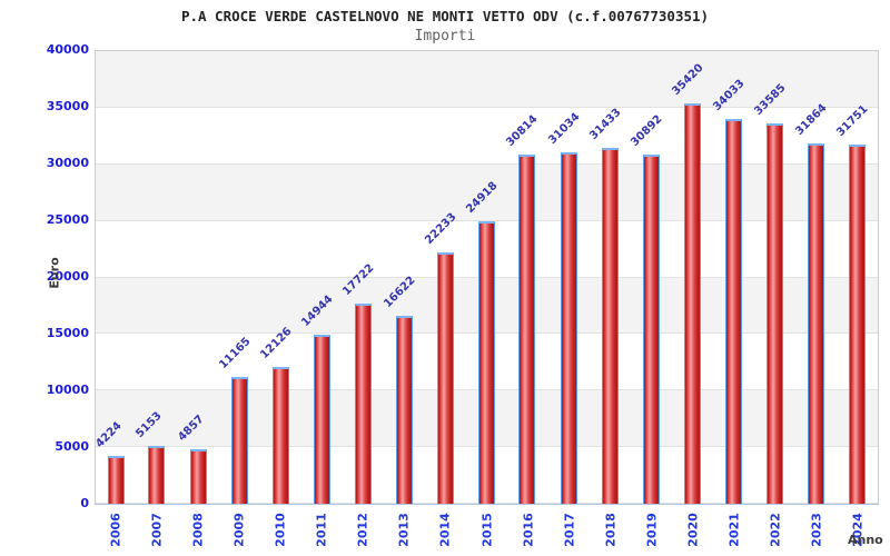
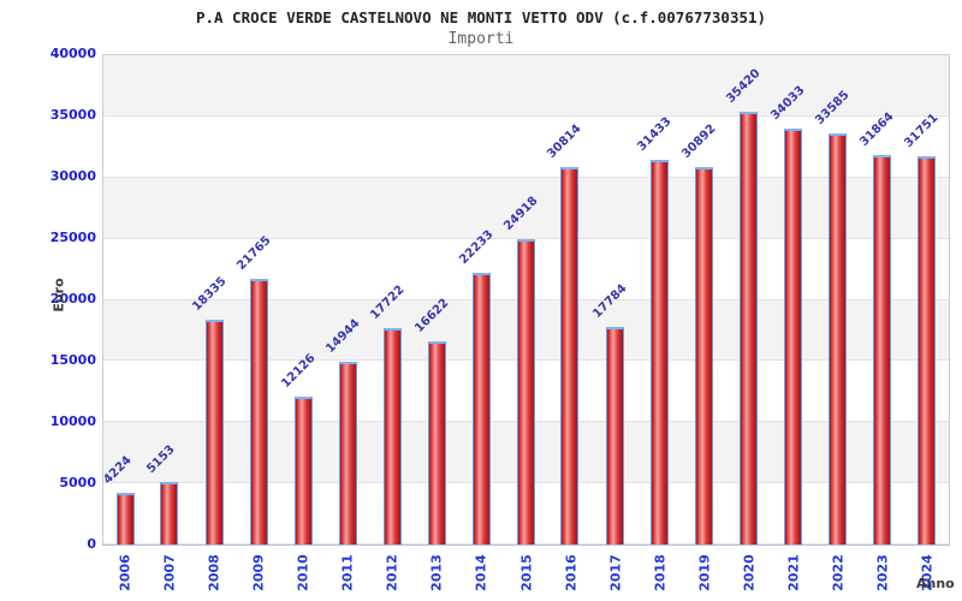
2008: 4857 -> 18335
2009: 11165 -> 21765
2017: 31034 -> 17784
